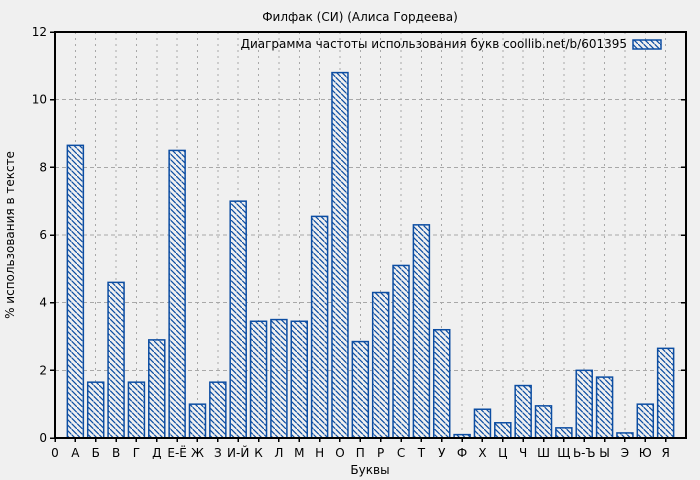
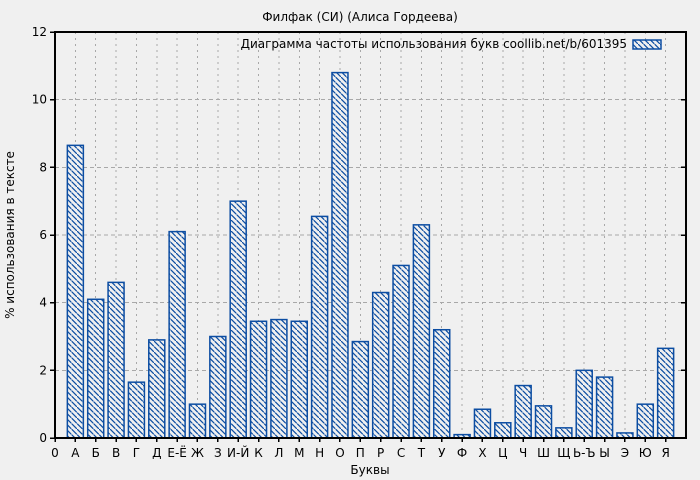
Б: 1.6 -> 4.1
Е-Ё: 8.5 -> 6.1
З: 1.6 -> 3.0
